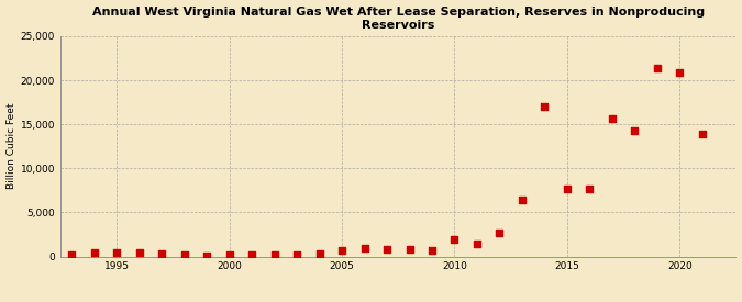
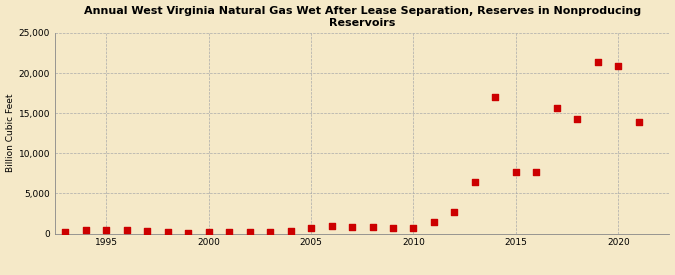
2010: 2,000 -> 800
